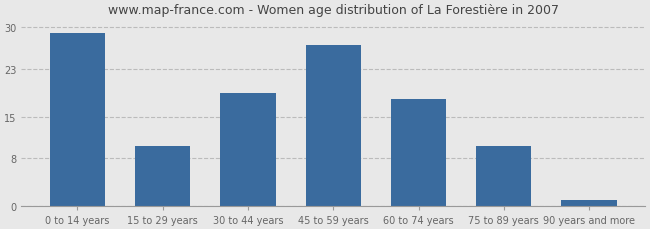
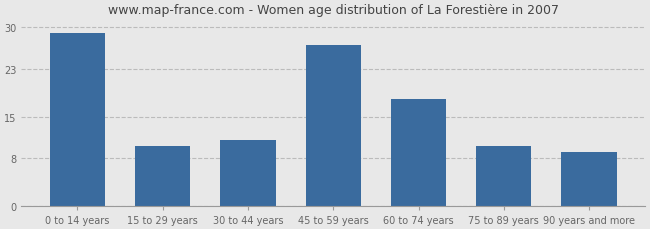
30 to 44 years: 19 -> 11
90 years and more: 1 -> 9
